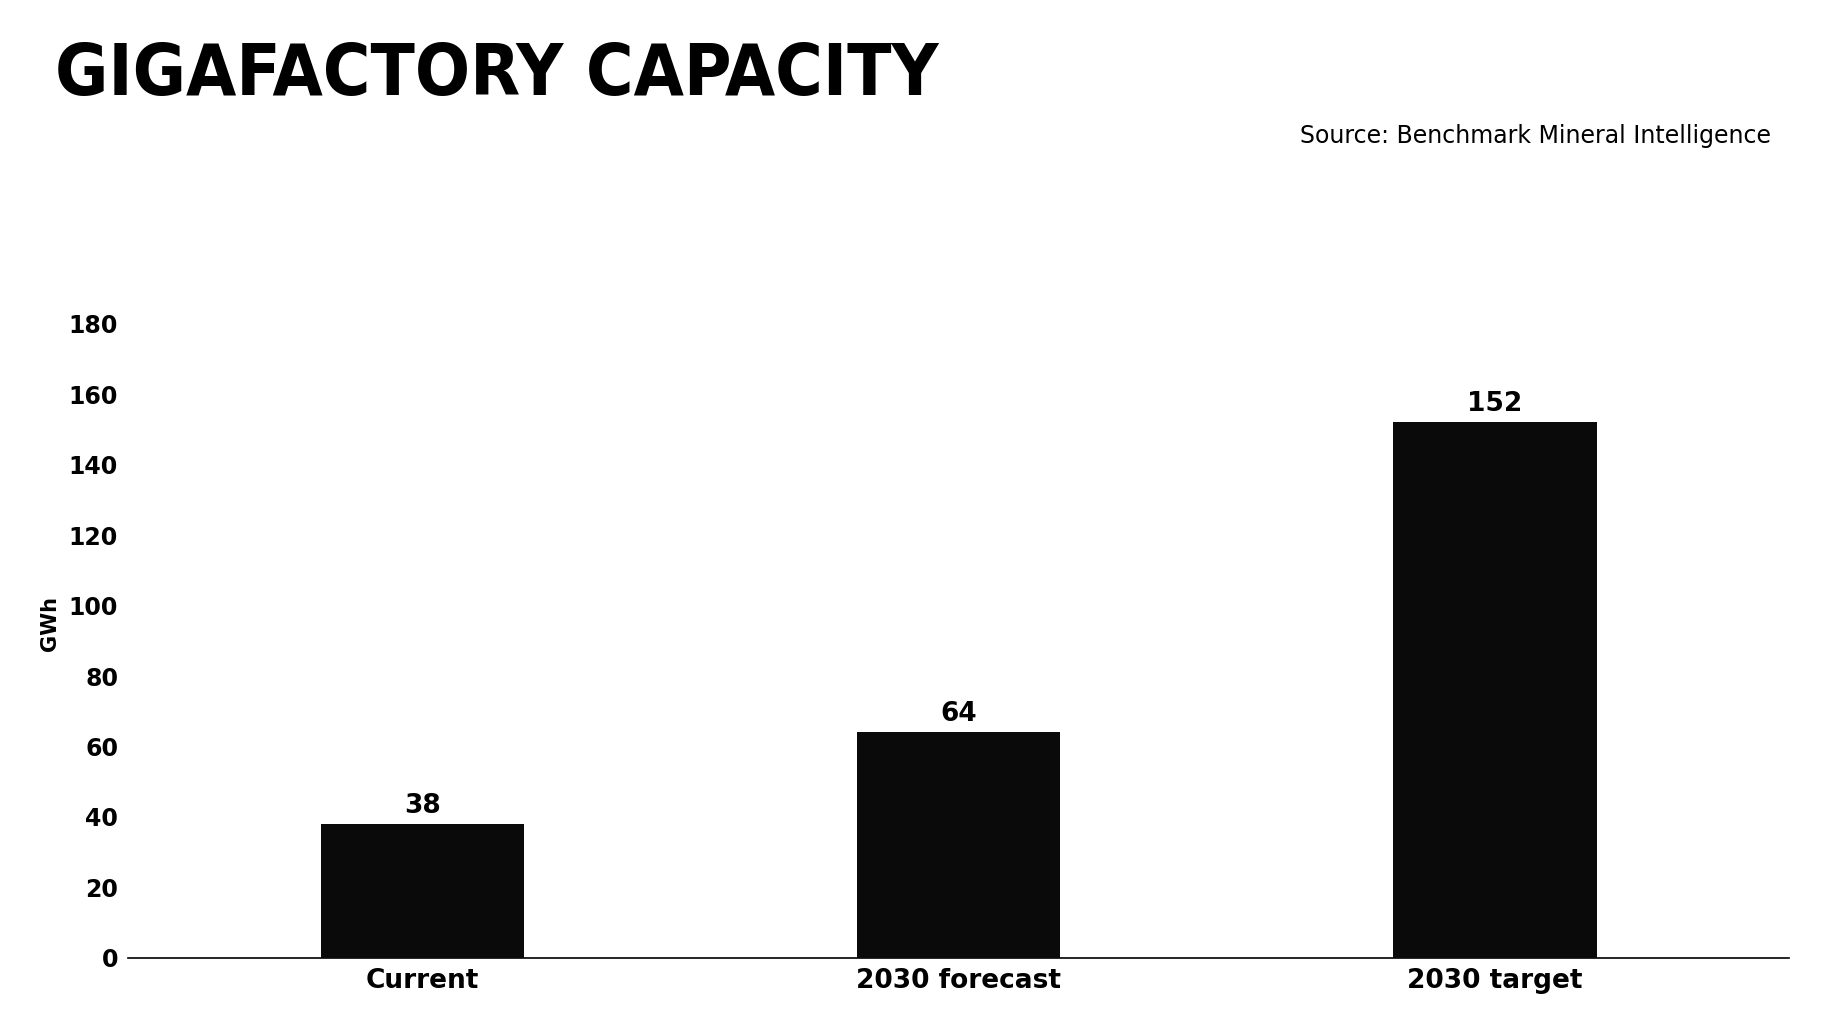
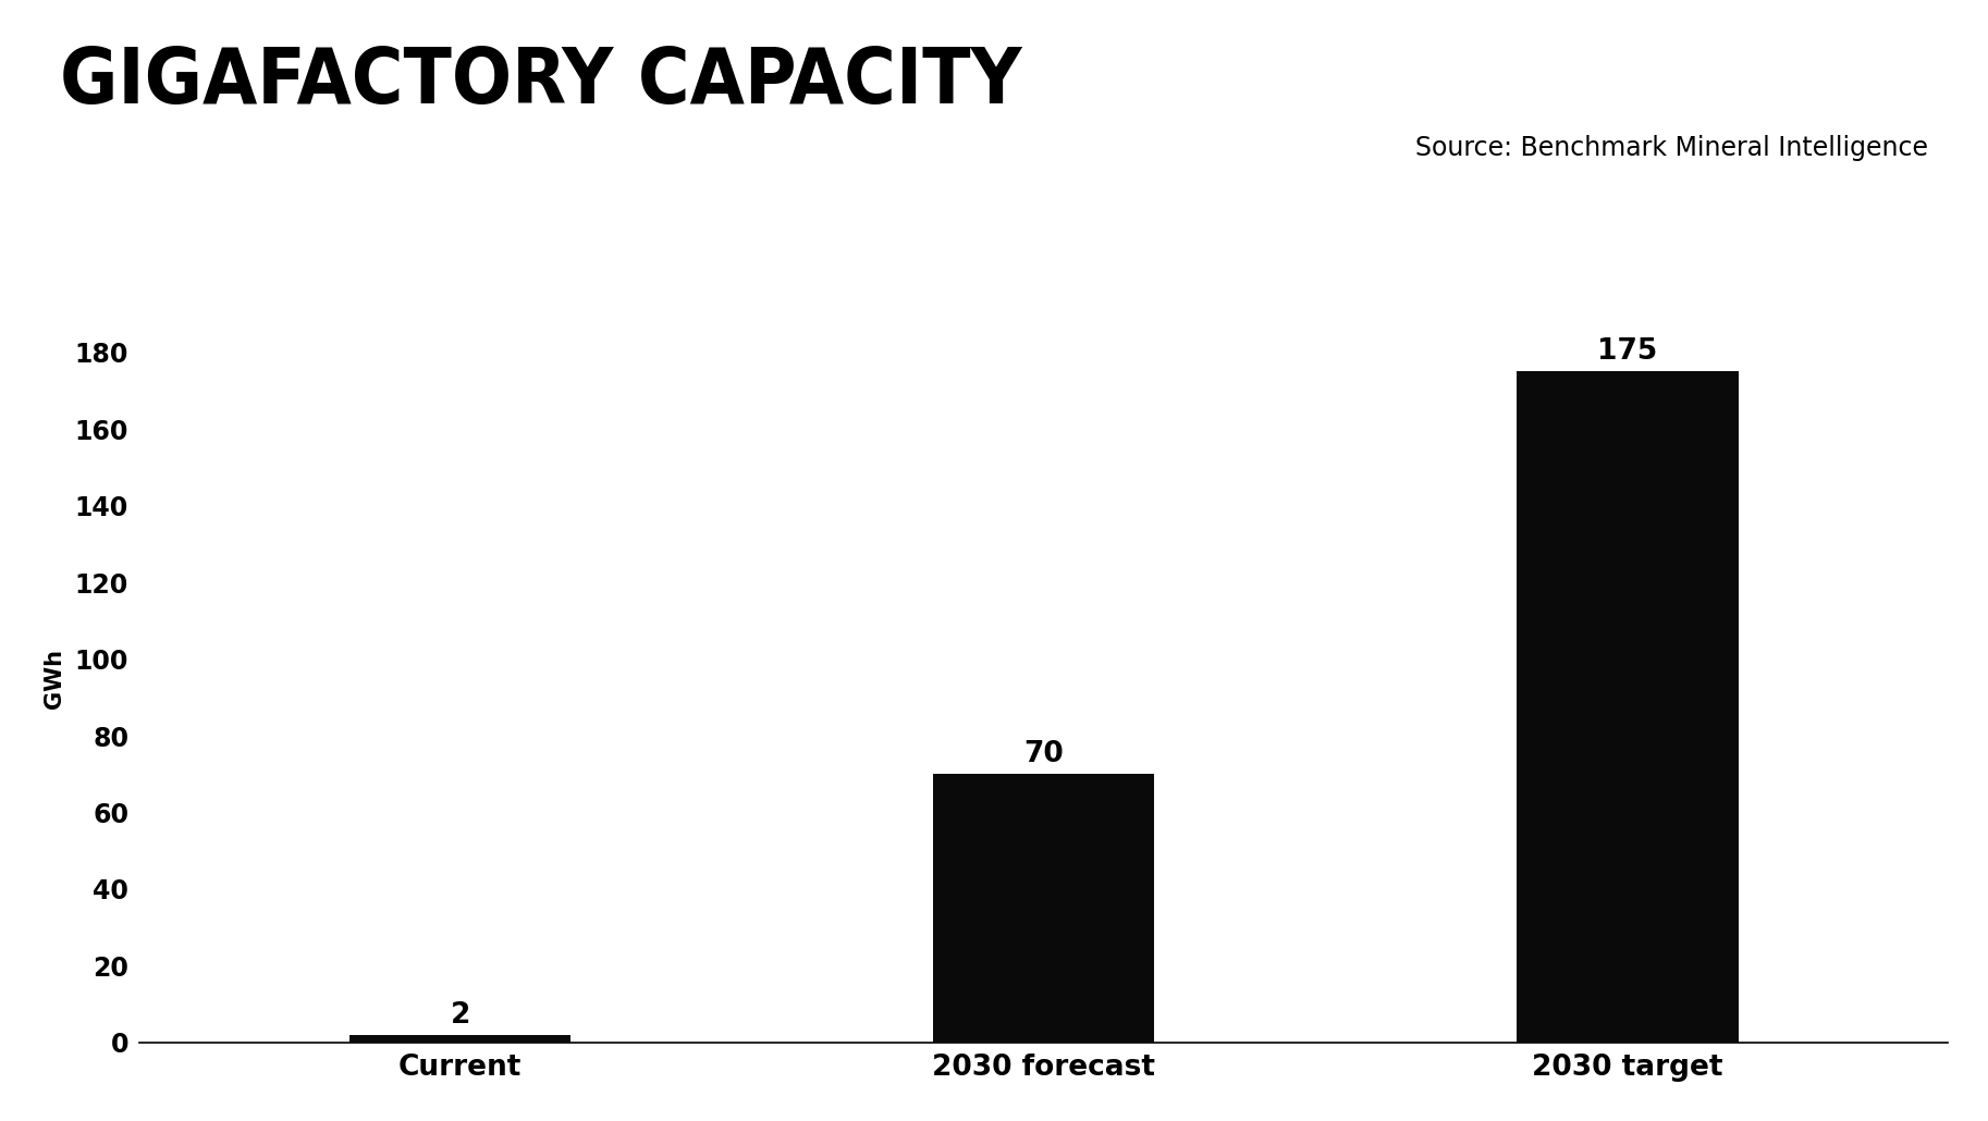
Current: 38 -> 2
2030 forecast: 64 -> 70
2030 target: 152 -> 175
